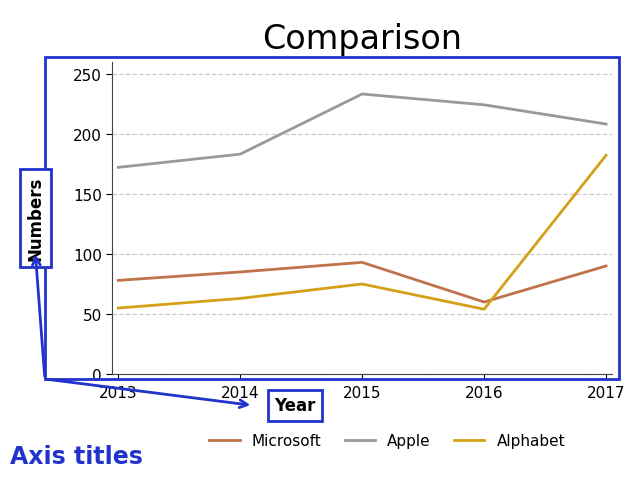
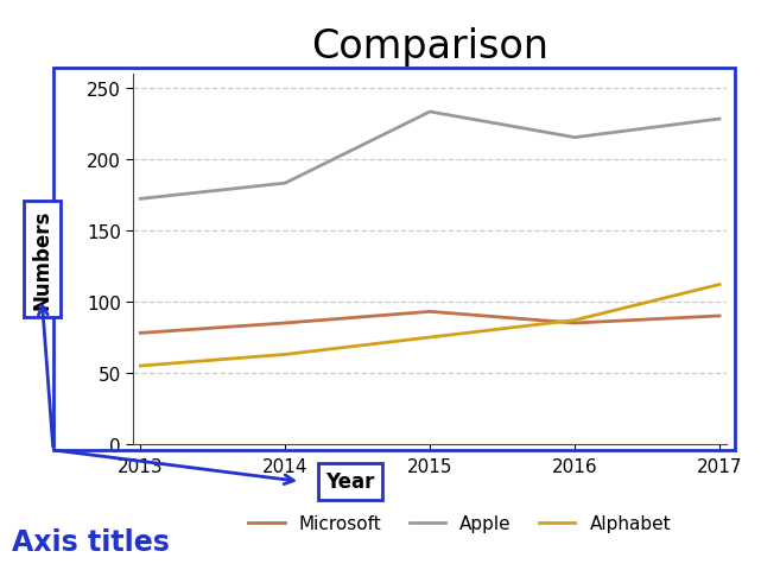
Microsoft/2016: 60 -> 85
Apple/2016: 224 -> 215
Alphabet/2016: 54 -> 87
Apple/2017: 208 -> 228
Alphabet/2017: 182 -> 112
